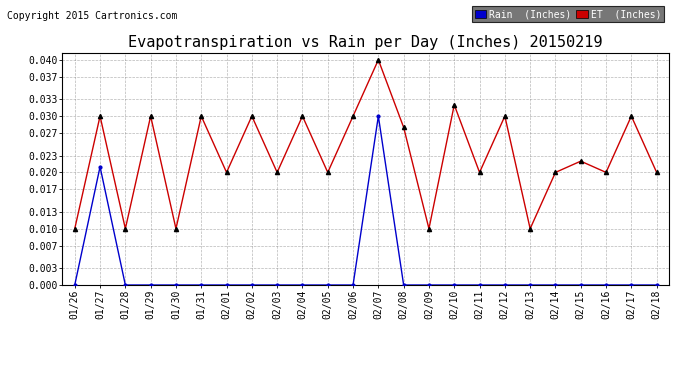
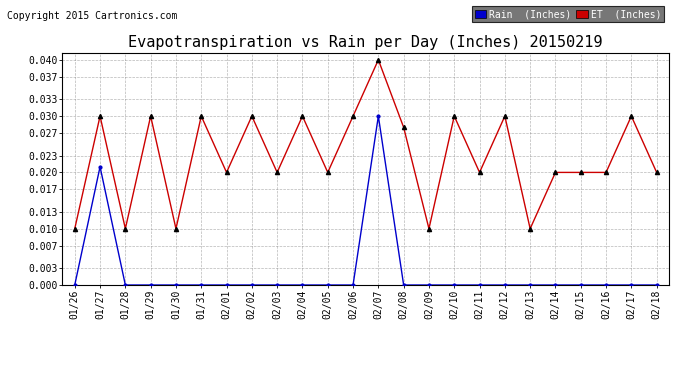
ET (Inches)/02/10: 0.032 -> 0.030
ET (Inches)/02/15: 0.022 -> 0.020
